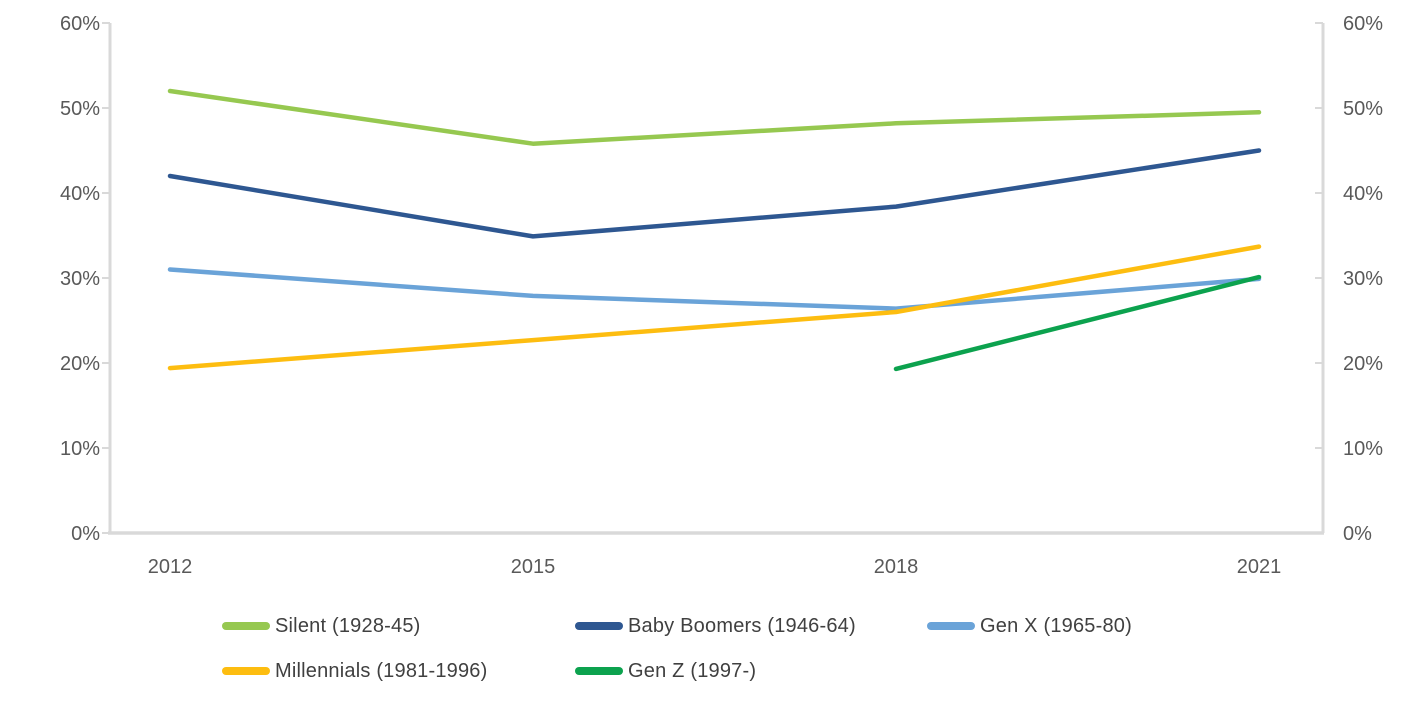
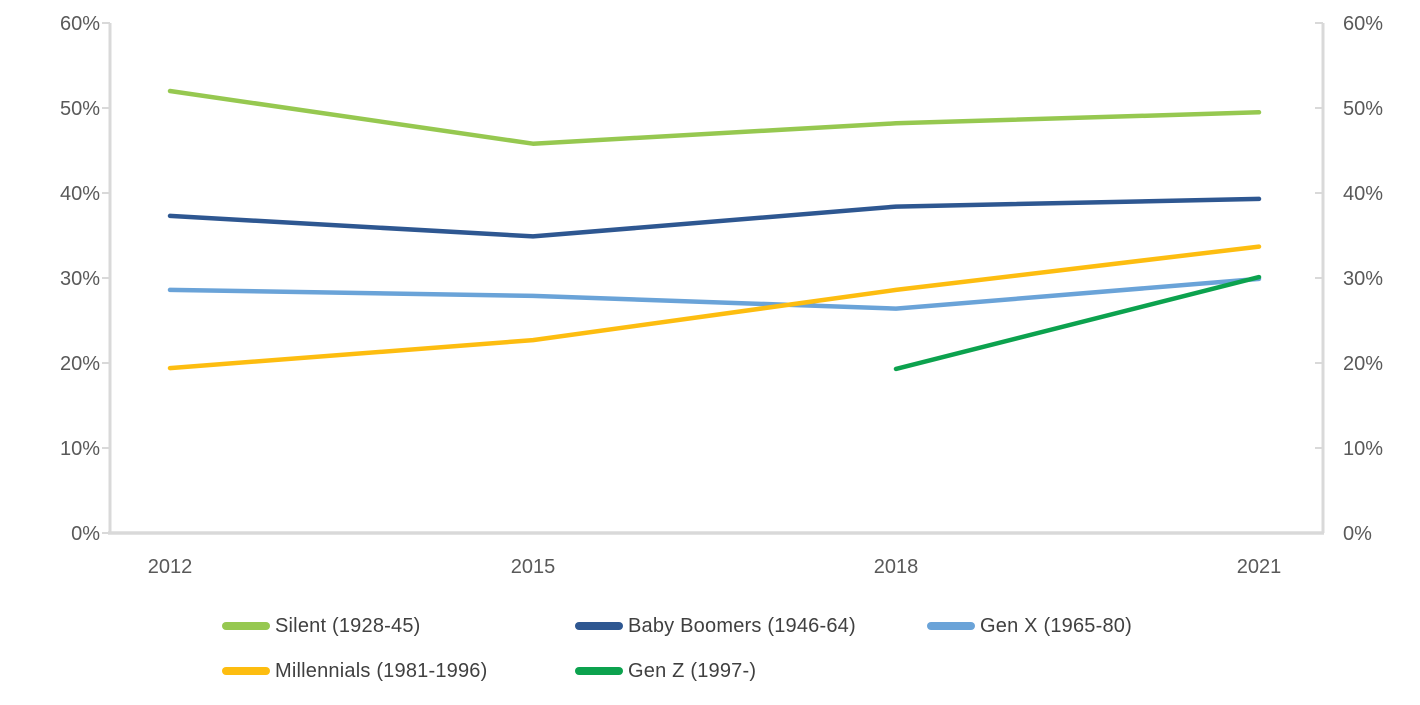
Baby Boomers (1946-64)/2012: 42% -> 37%
Gen X (1965-80)/2012: 31% -> 29%
Millennials (1981-1996)/2018: 26% -> 29%
Baby Boomers (1946-64)/2021: 45% -> 39%
